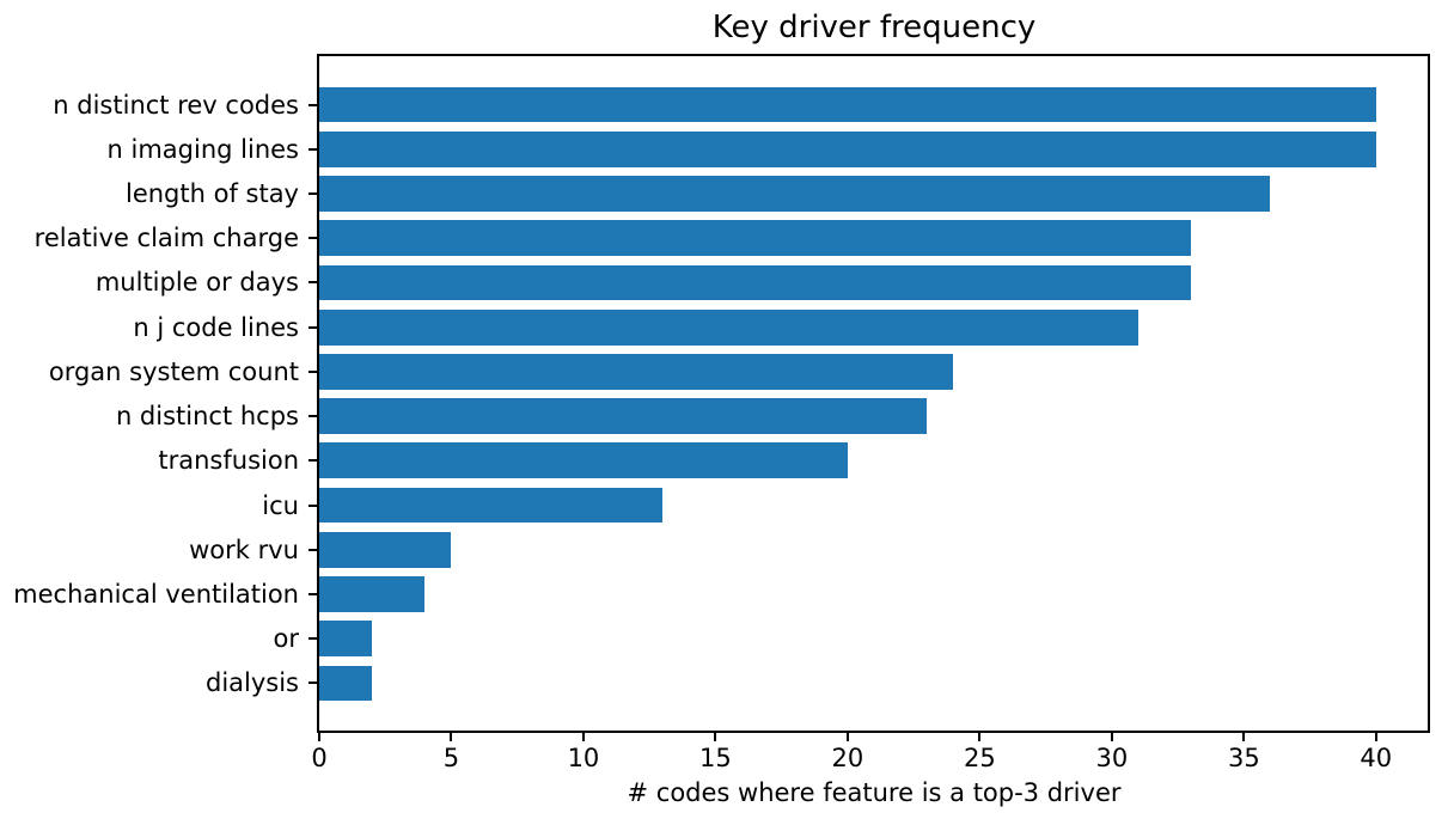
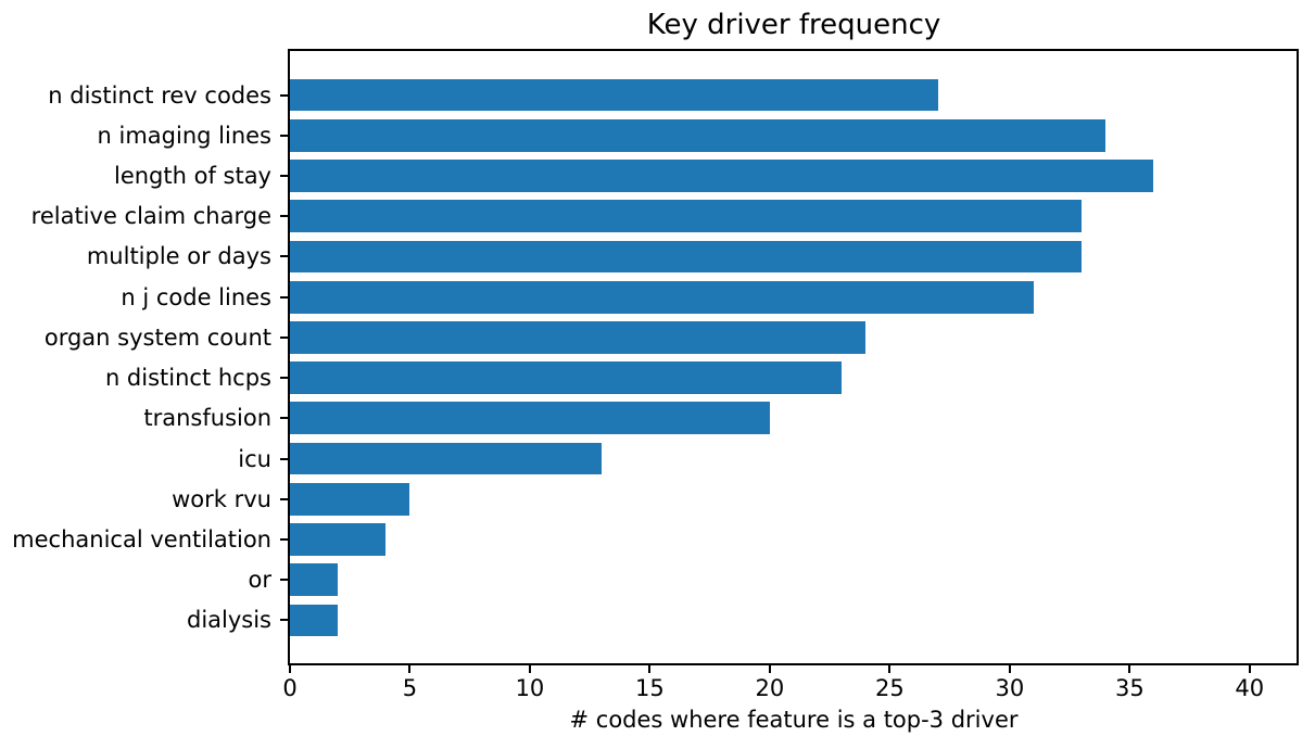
n distinct rev codes: 40 -> 27
n imaging lines: 40 -> 34
